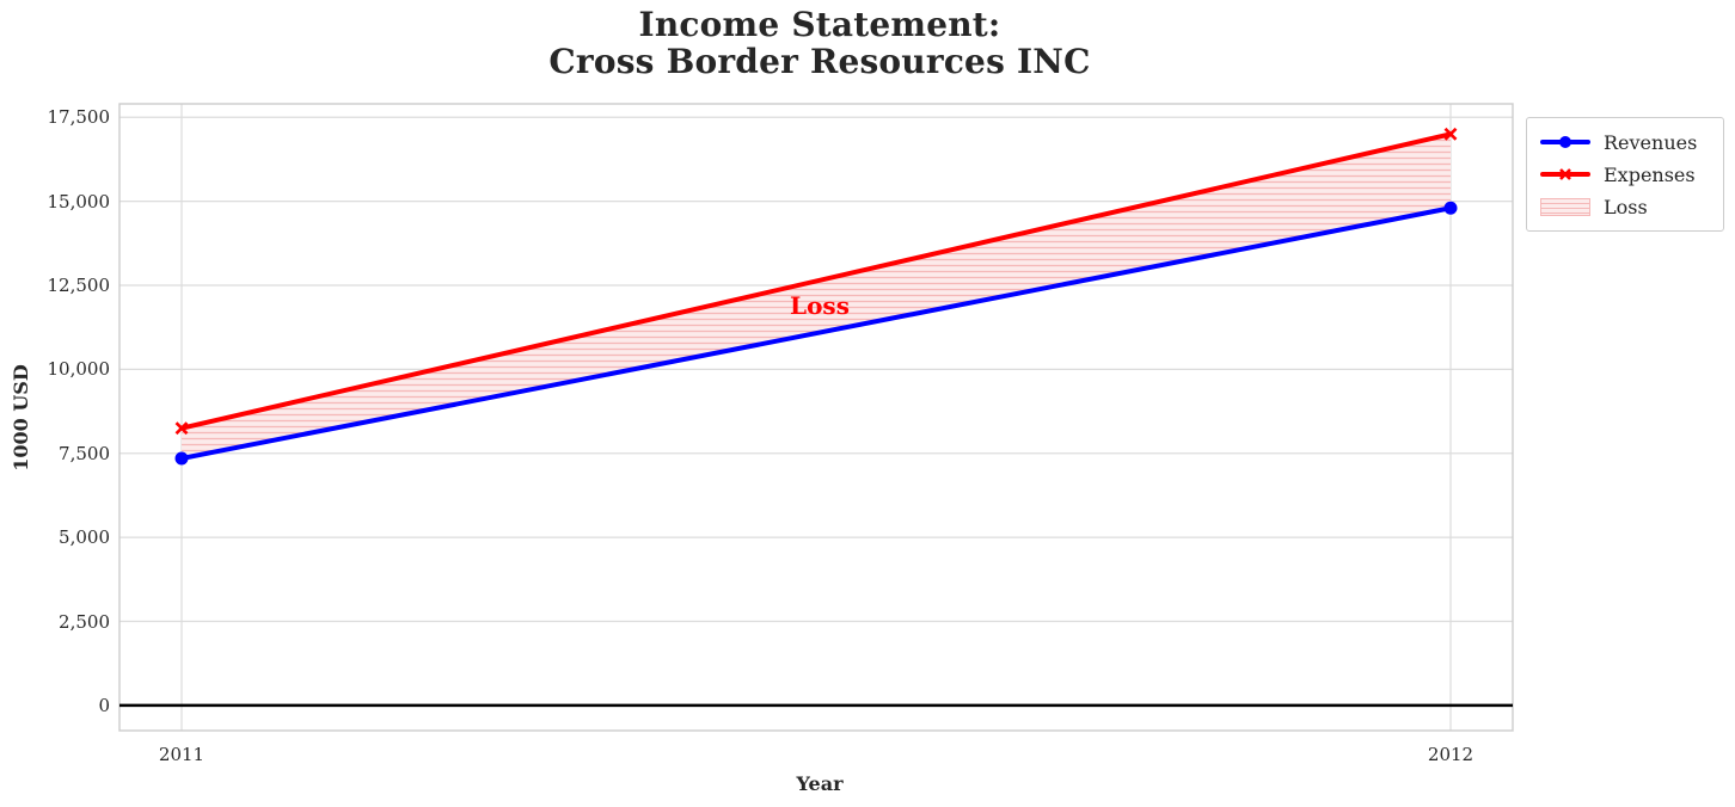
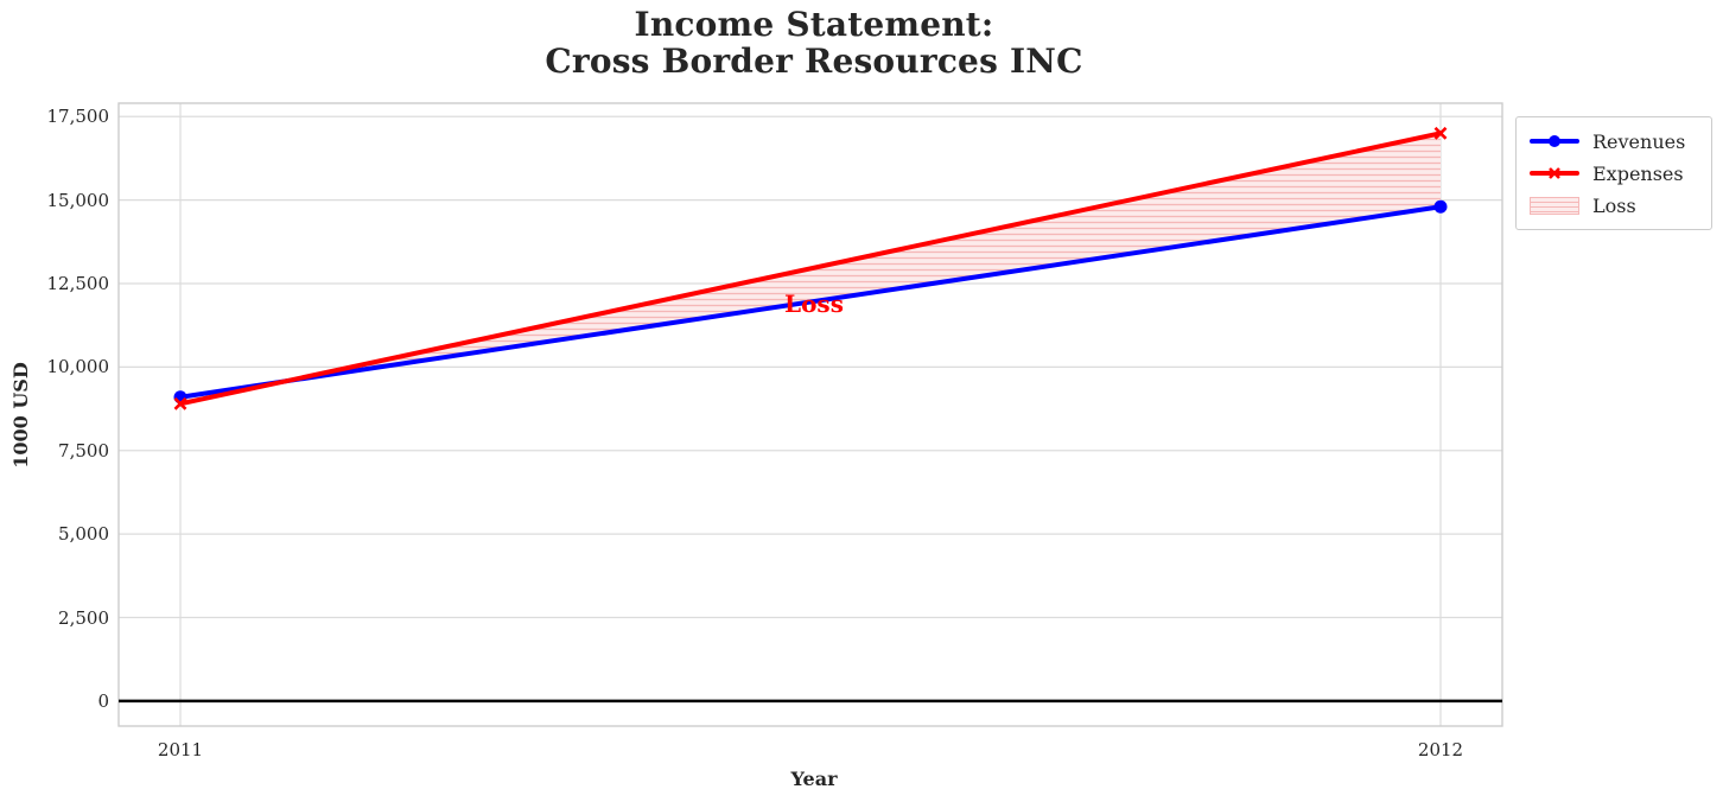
Revenues/2011: 7400 -> 9100
Expenses/2011: 8200 -> 8900
